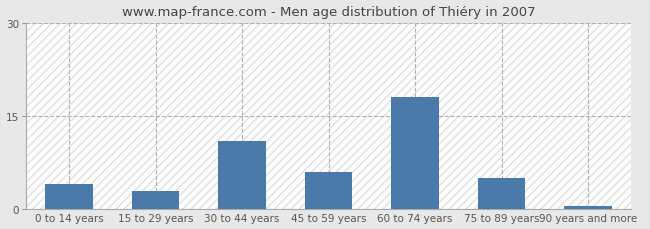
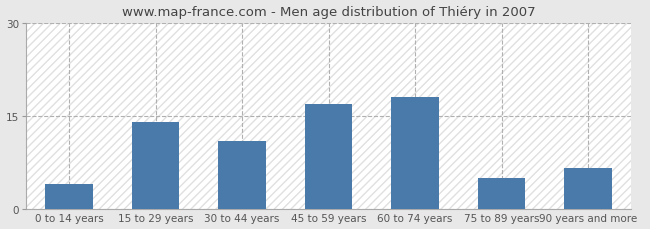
15 to 29 years: 3.0 -> 14.0
45 to 59 years: 6.0 -> 17.0
90 years and more: 0.5 -> 6.6
